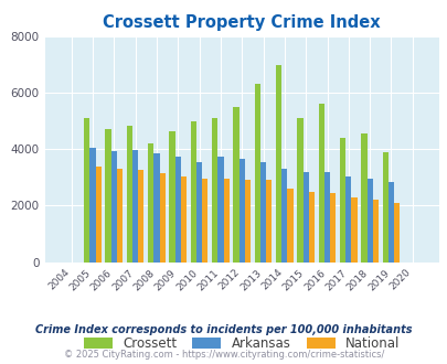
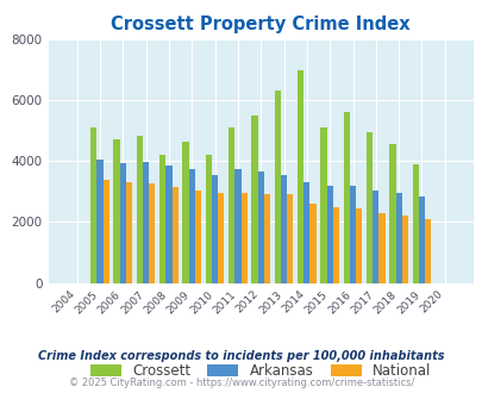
Crossett/2010: 5000 -> 4200
Crossett/2017: 4400 -> 4950
